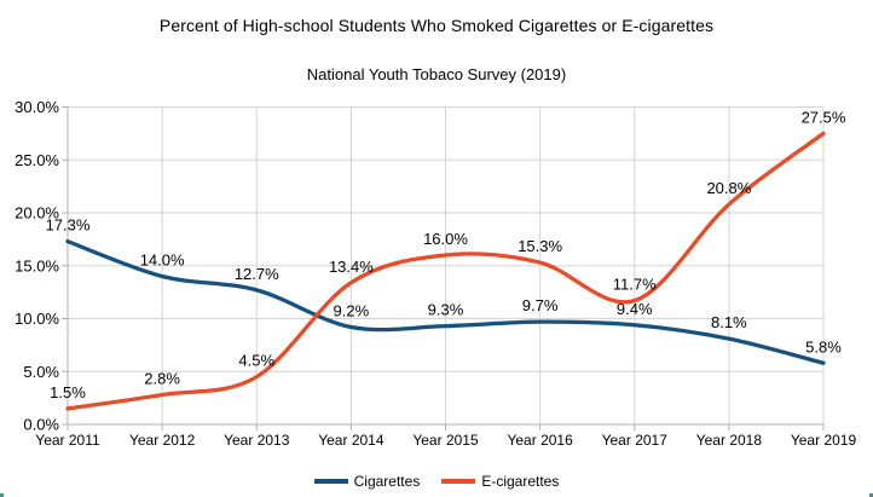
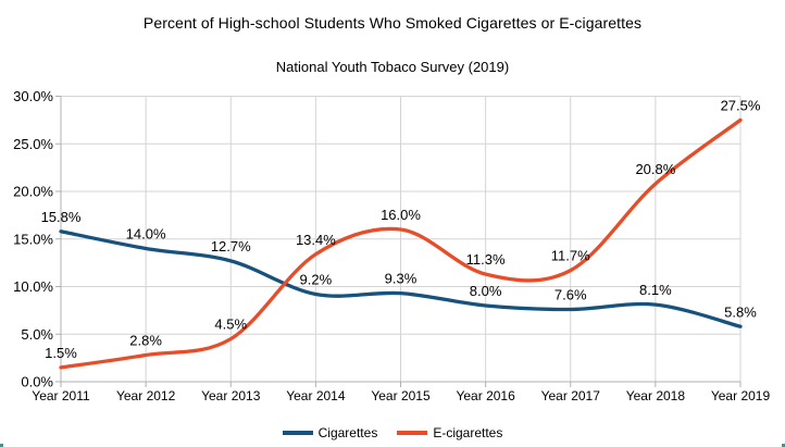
Cigarettes/Year 2011: 17.3% -> 15.8%
Cigarettes/Year 2016: 9.7% -> 8.0%
E-cigarettes/Year 2016: 15.3% -> 11.3%
Cigarettes/Year 2017: 9.4% -> 7.6%
